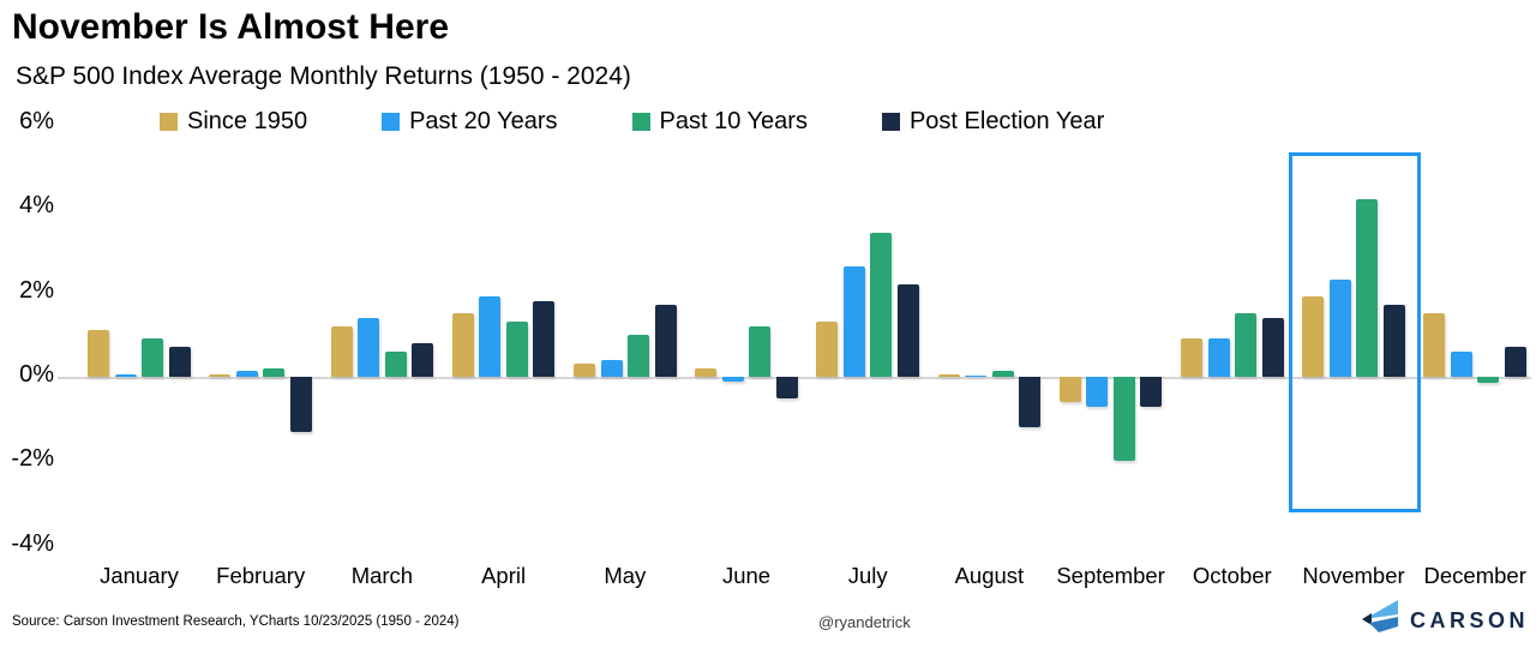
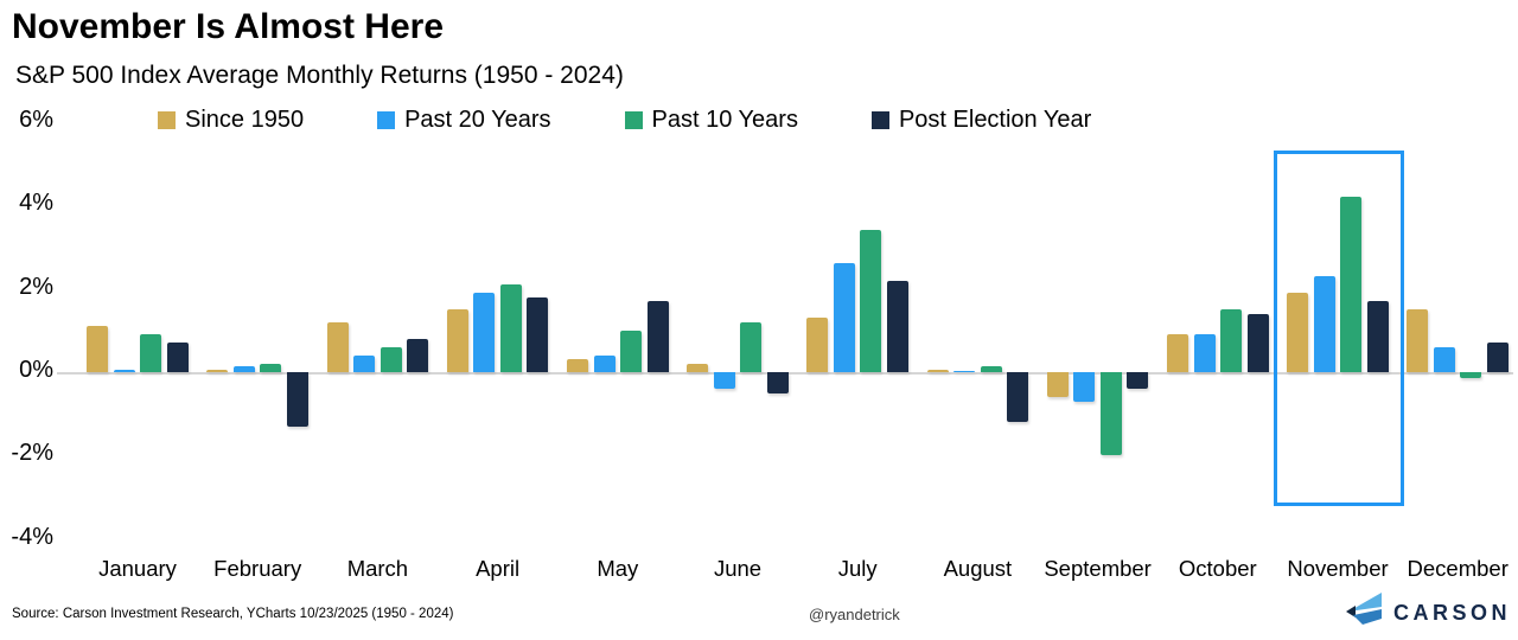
Past 20 Years/March: 1.4% -> 0.4%
Past 10 Years/April: 1.3% -> 2.1%
Past 20 Years/June: -0.1% -> -0.4%
Post Election Year/September: -0.7% -> -0.4%
